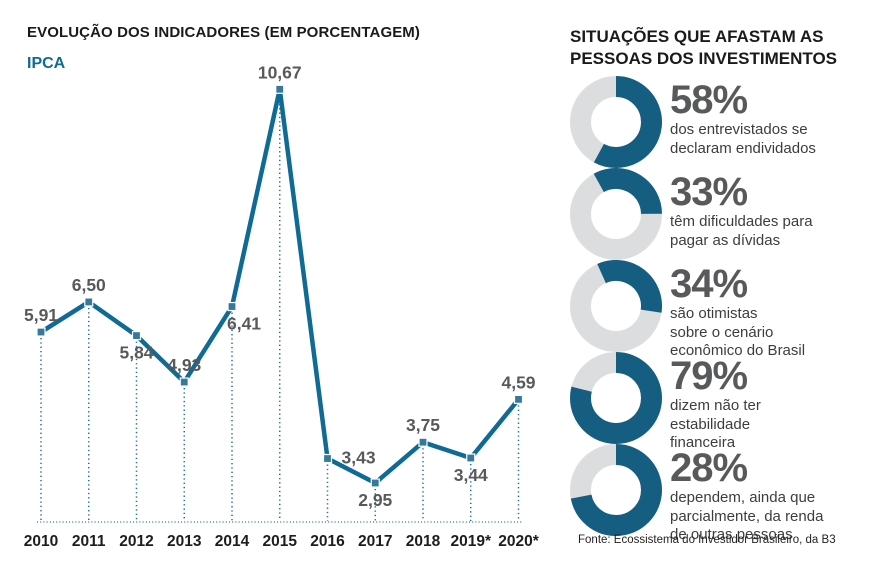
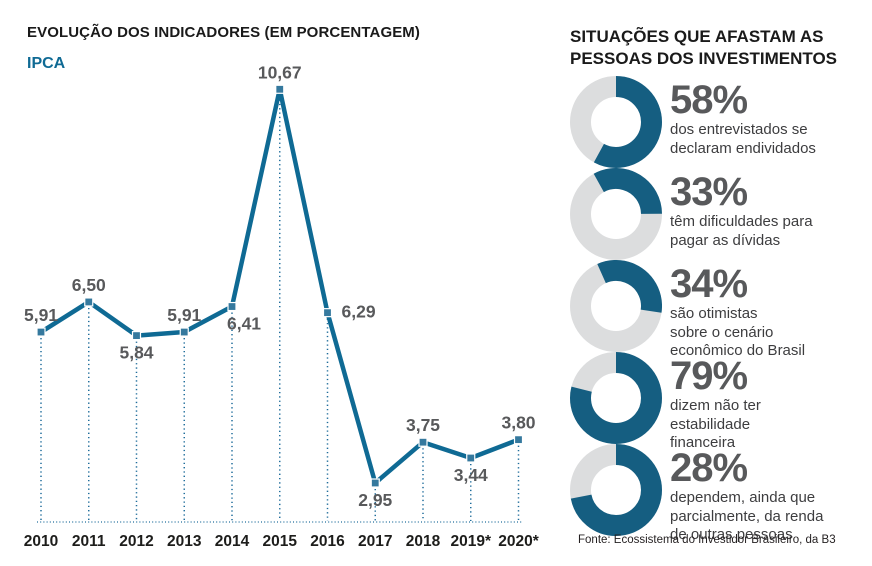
EVOLUÇÃO DOS INDICADORES (EM PORCENTAGEM)/2013: 4,93 -> 5,91
EVOLUÇÃO DOS INDICADORES (EM PORCENTAGEM)/2016: 3,43 -> 6,29
EVOLUÇÃO DOS INDICADORES (EM PORCENTAGEM)/2020*: 4,59 -> 3,80
